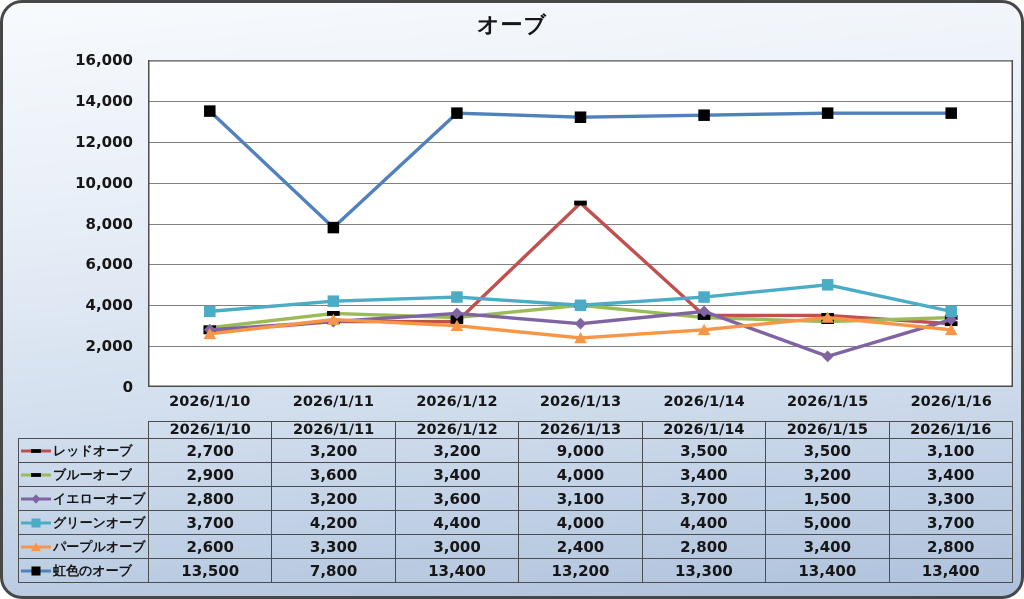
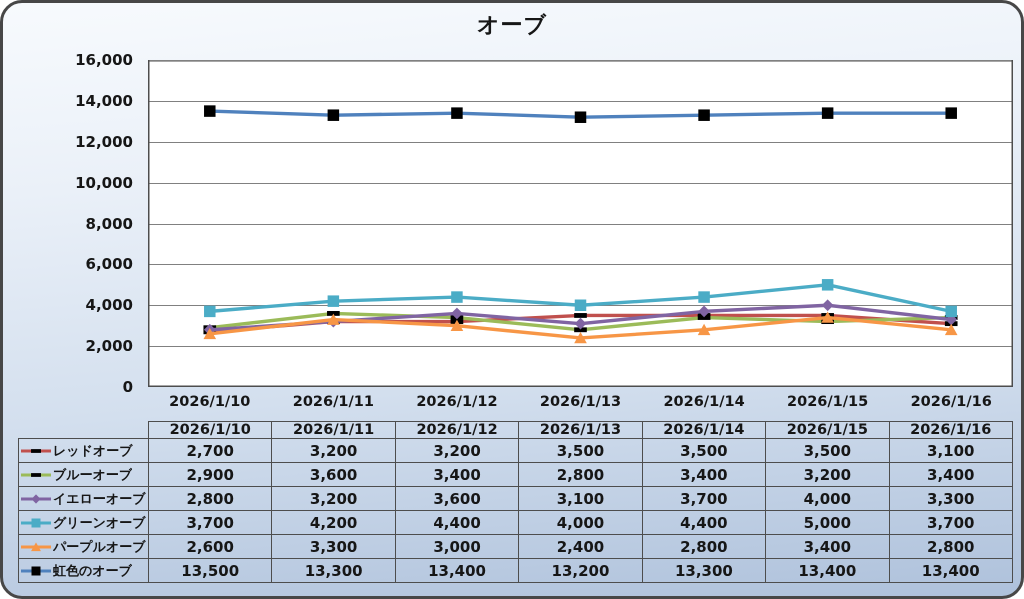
虹色のオーブ/2026/1/11: 7,800 -> 13,300
レッドオーブ/2026/1/13: 9,000 -> 3,500
ブルーオーブ/2026/1/13: 4,000 -> 2,800
イエローオーブ/2026/1/15: 1,500 -> 4,000
